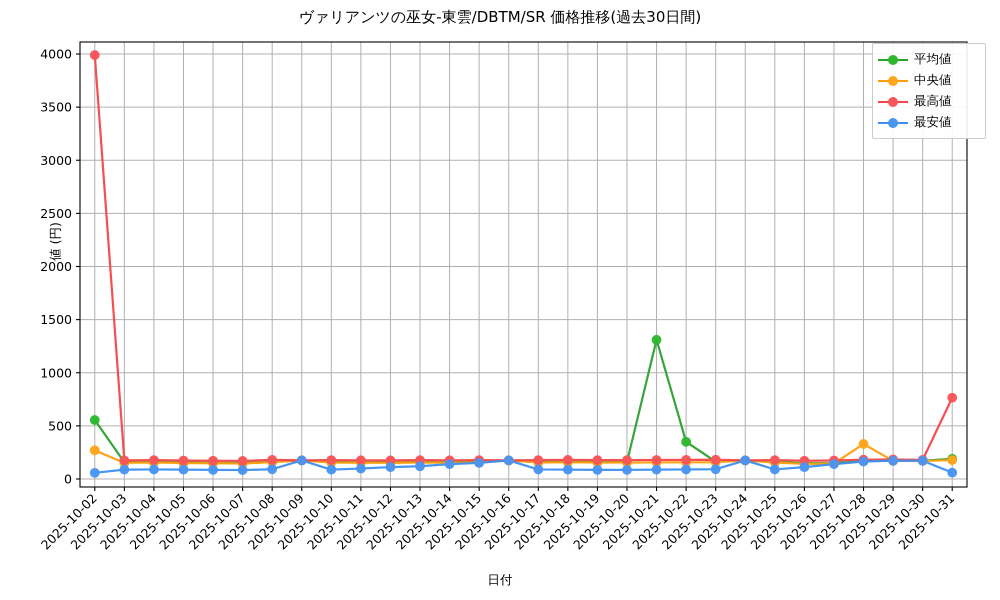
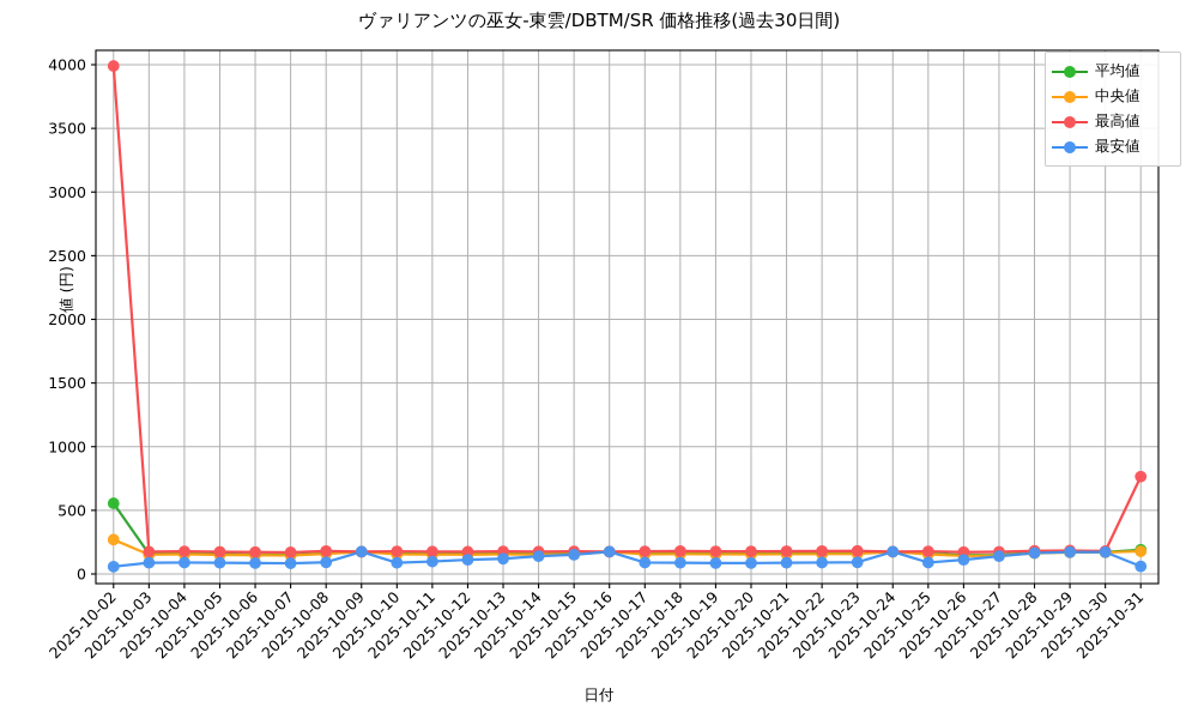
平均値/2025-10-21: 1310 -> 160
平均値/2025-10-22: 350 -> 160
中央値/2025-10-28: 330 -> 160
